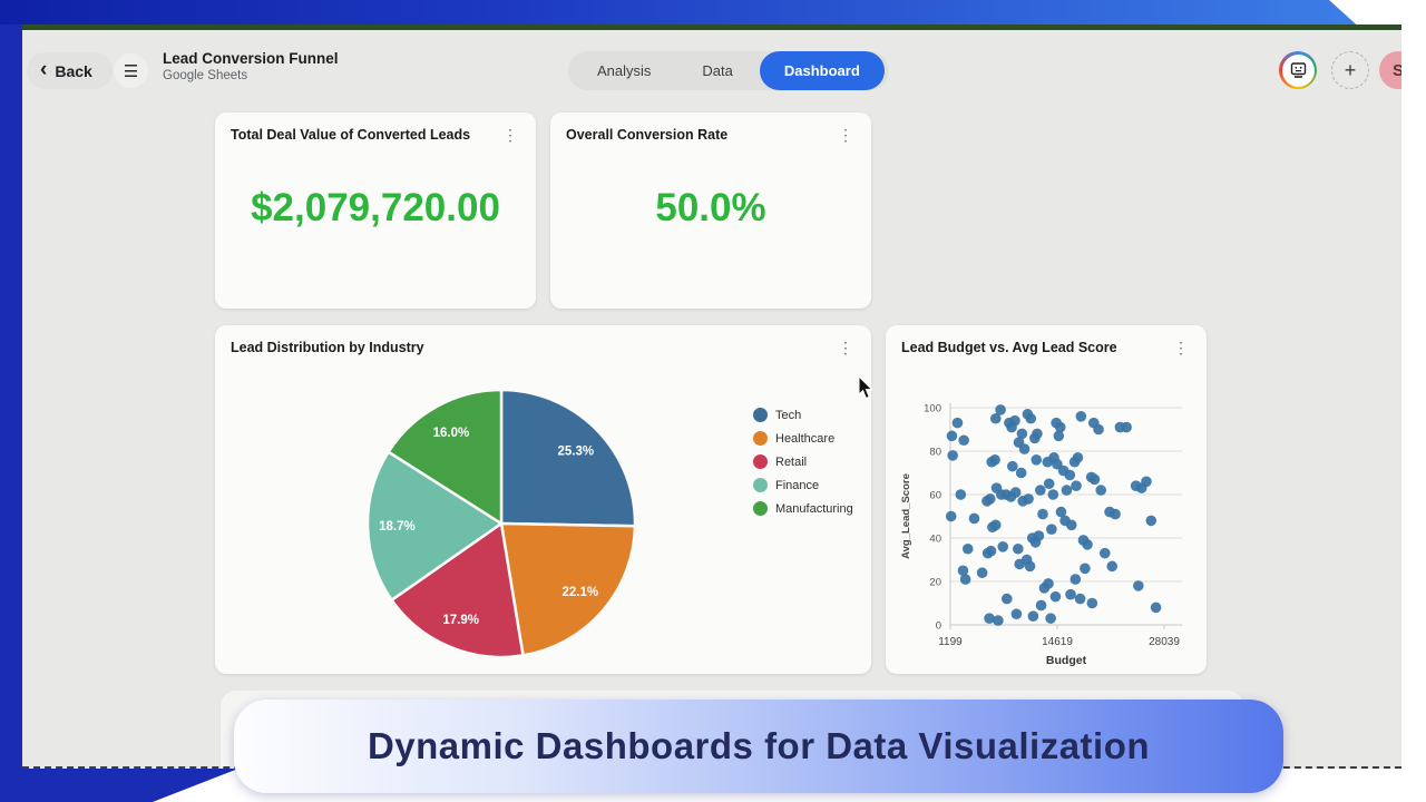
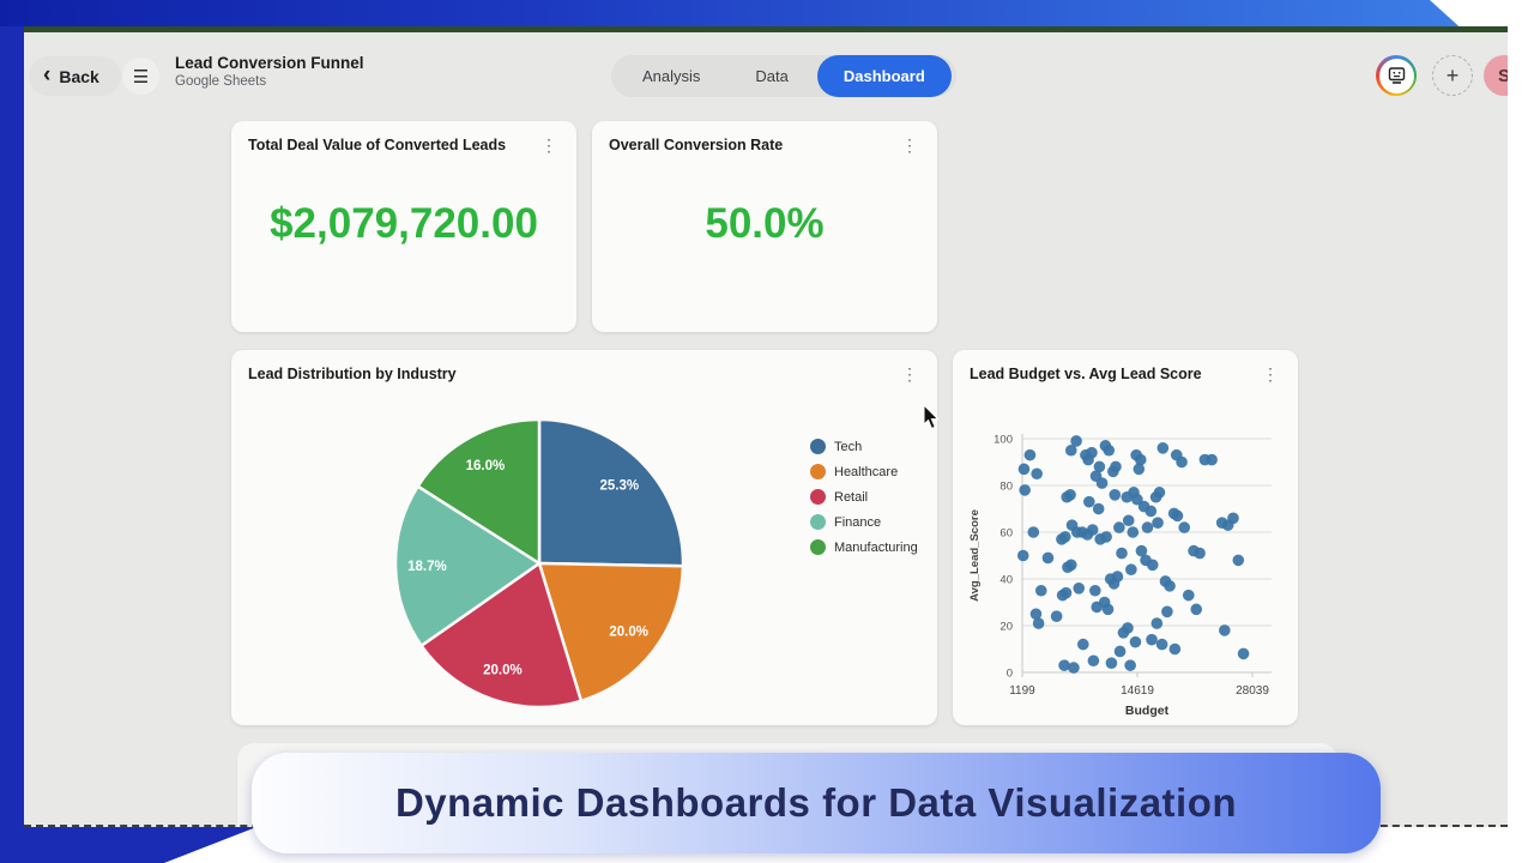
Lead Distribution by Industry/Healthcare: 22.1% -> 20.0%
Lead Distribution by Industry/Retail: 17.9% -> 20.0%
